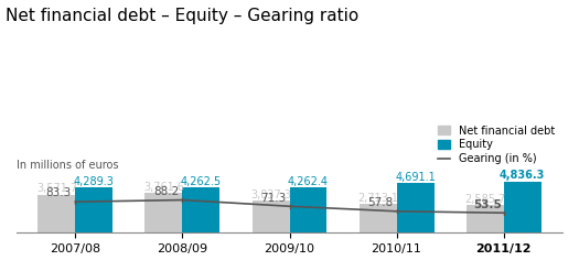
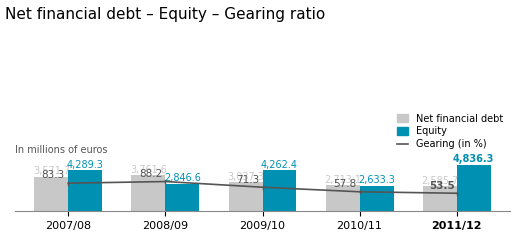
Equity/2008/09: 4,262.5 -> 2,846.6
Equity/2010/11: 4,691.1 -> 2,633.3
